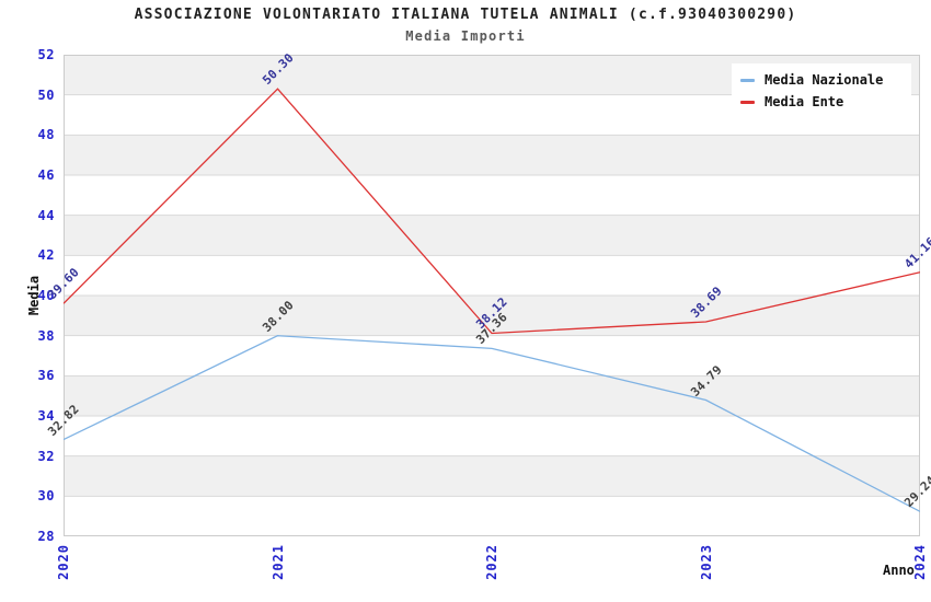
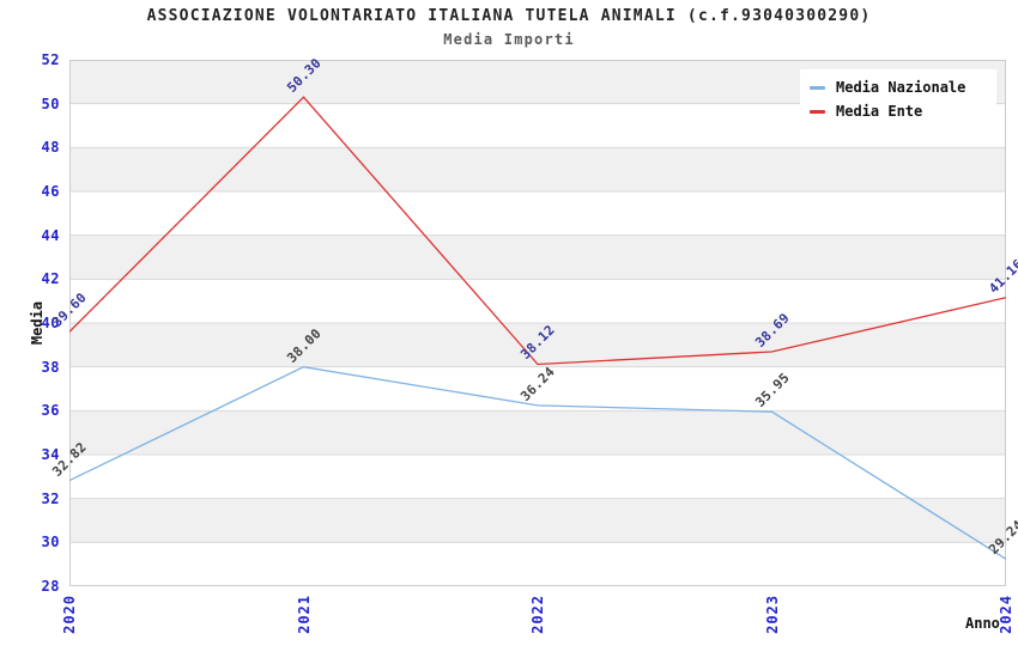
Media Nazionale/2022: 37.36 -> 36.24
Media Nazionale/2023: 34.79 -> 35.95
